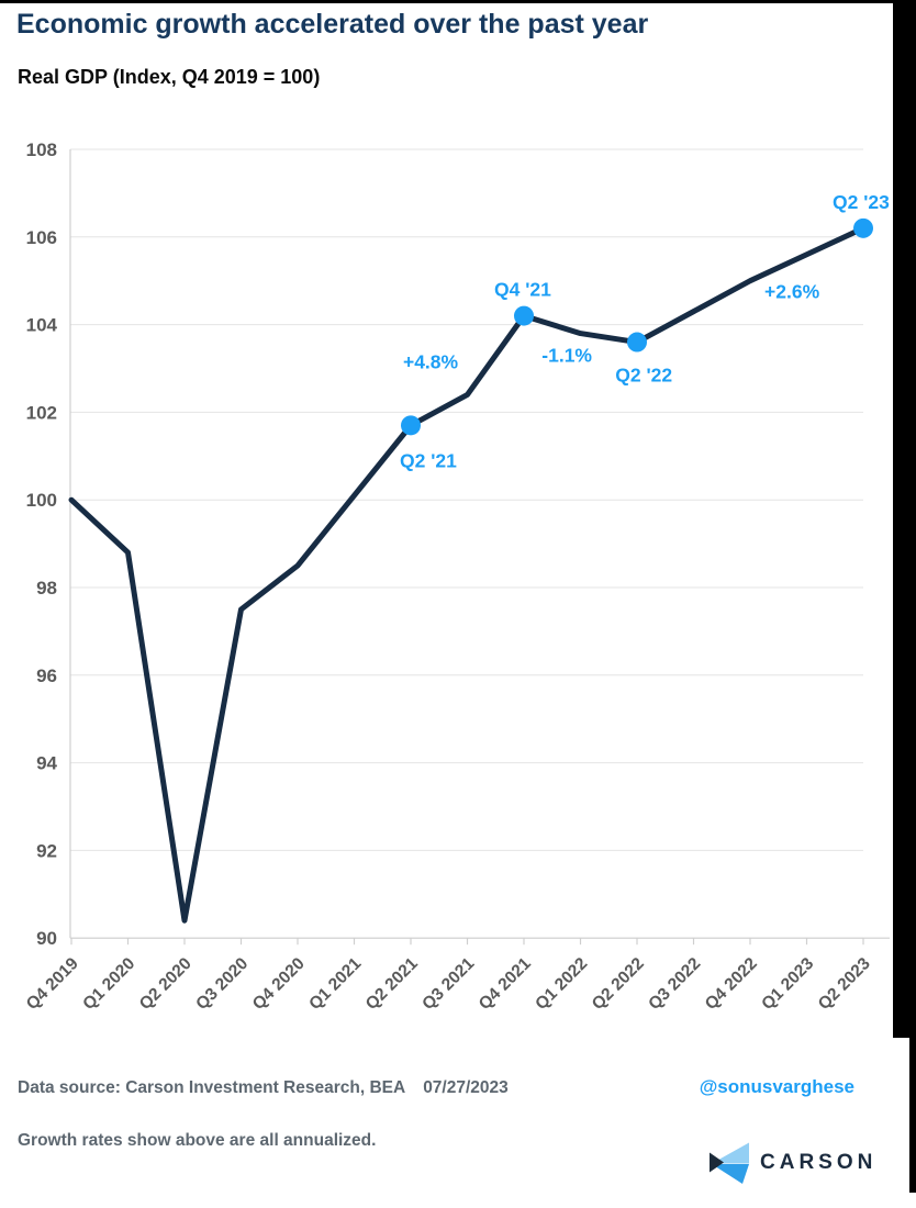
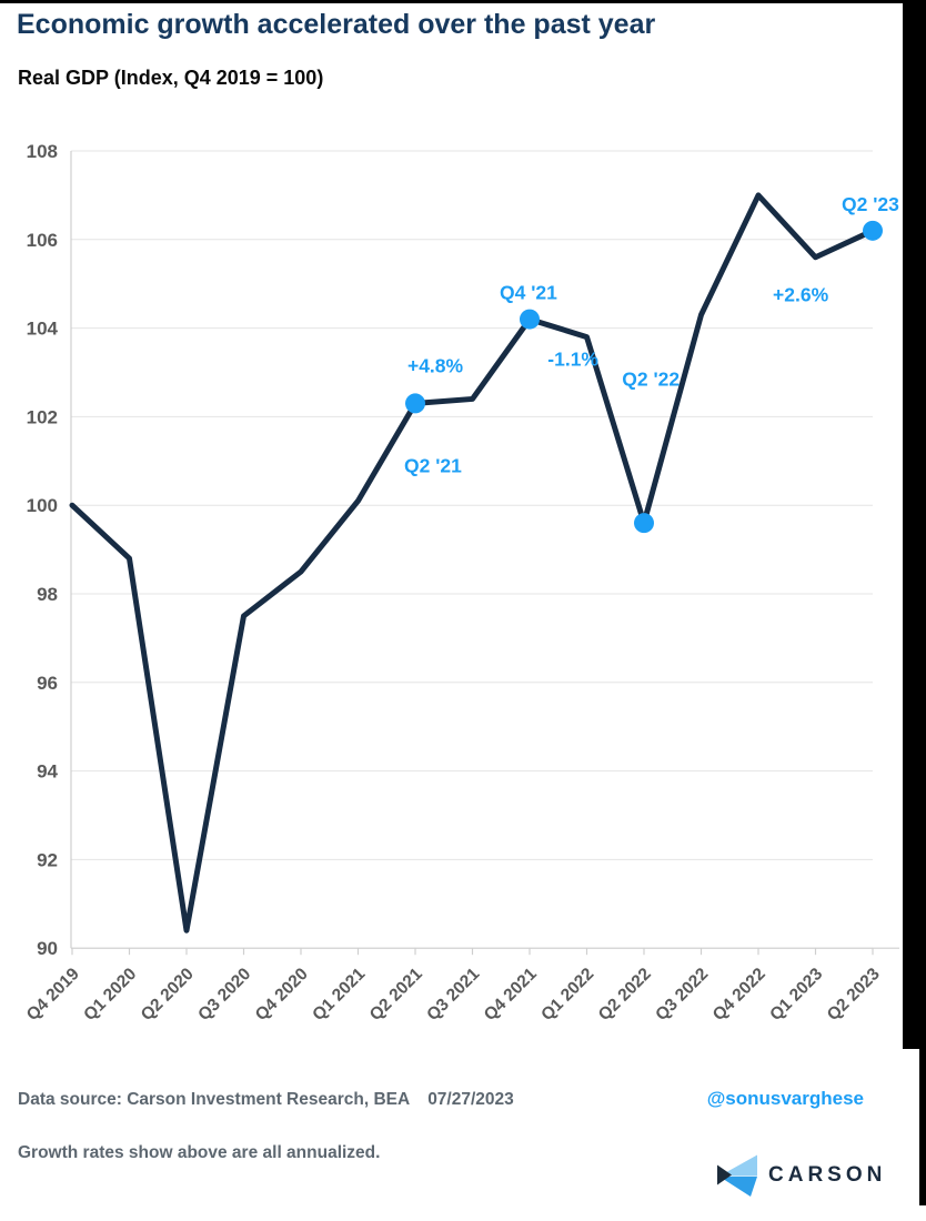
Q2 2021: 101.7 -> 102.3
Q2 2022: 103.6 -> 99.6
Q4 2022: 105.0 -> 107.0
